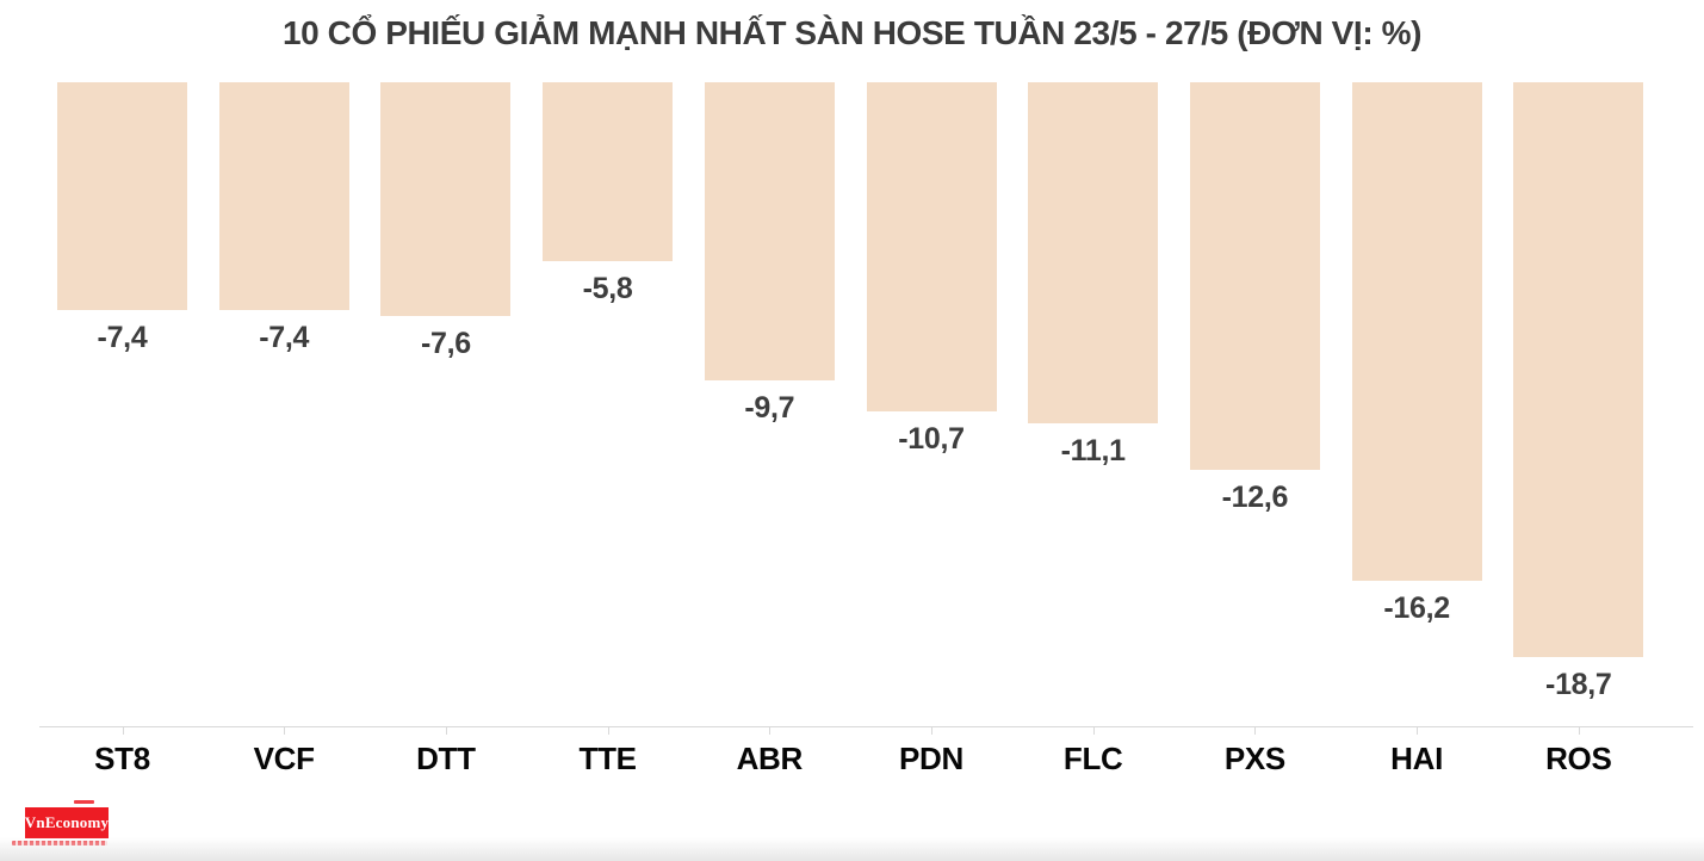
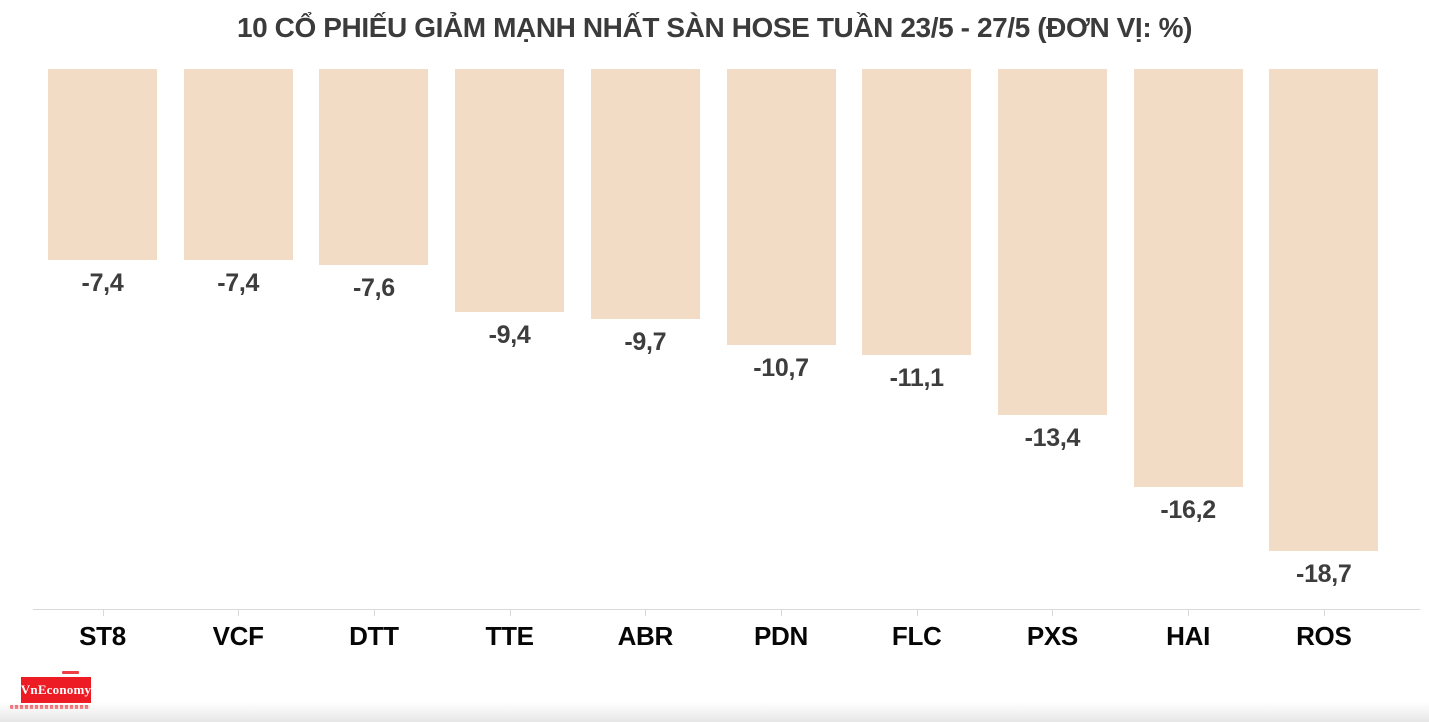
TTE: -5,8 -> -9,4
PXS: -12,6 -> -13,4
